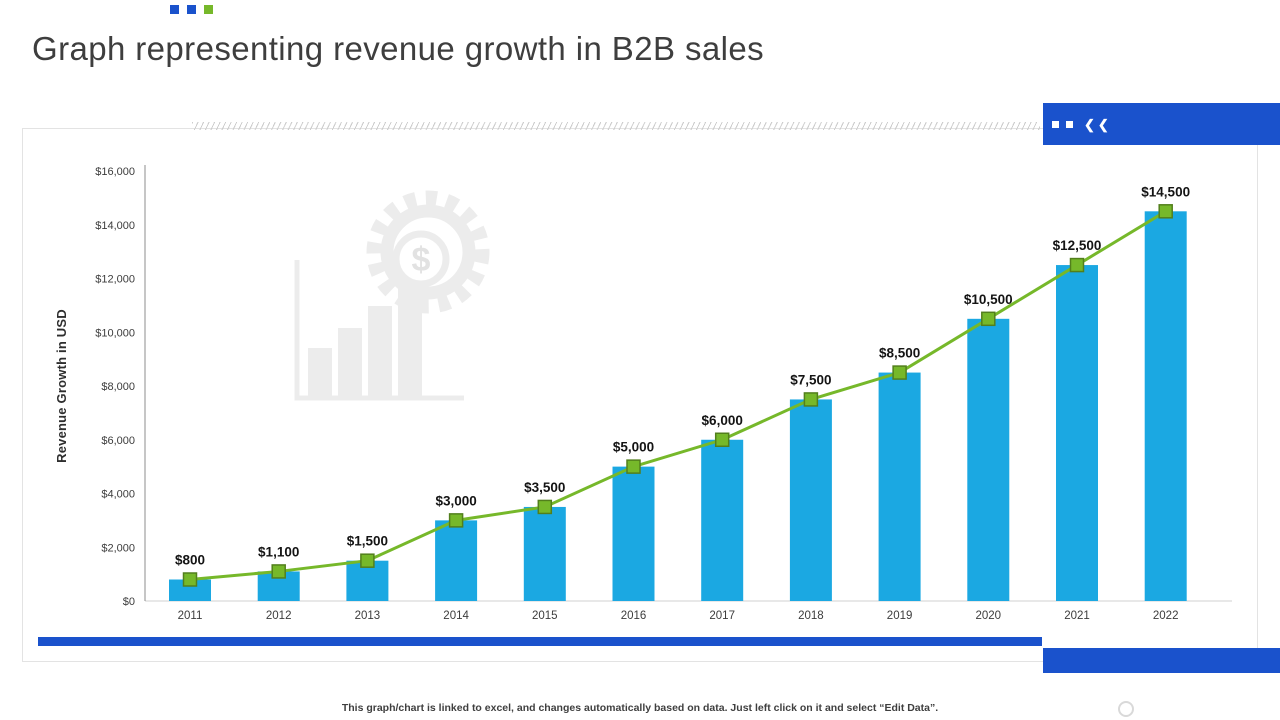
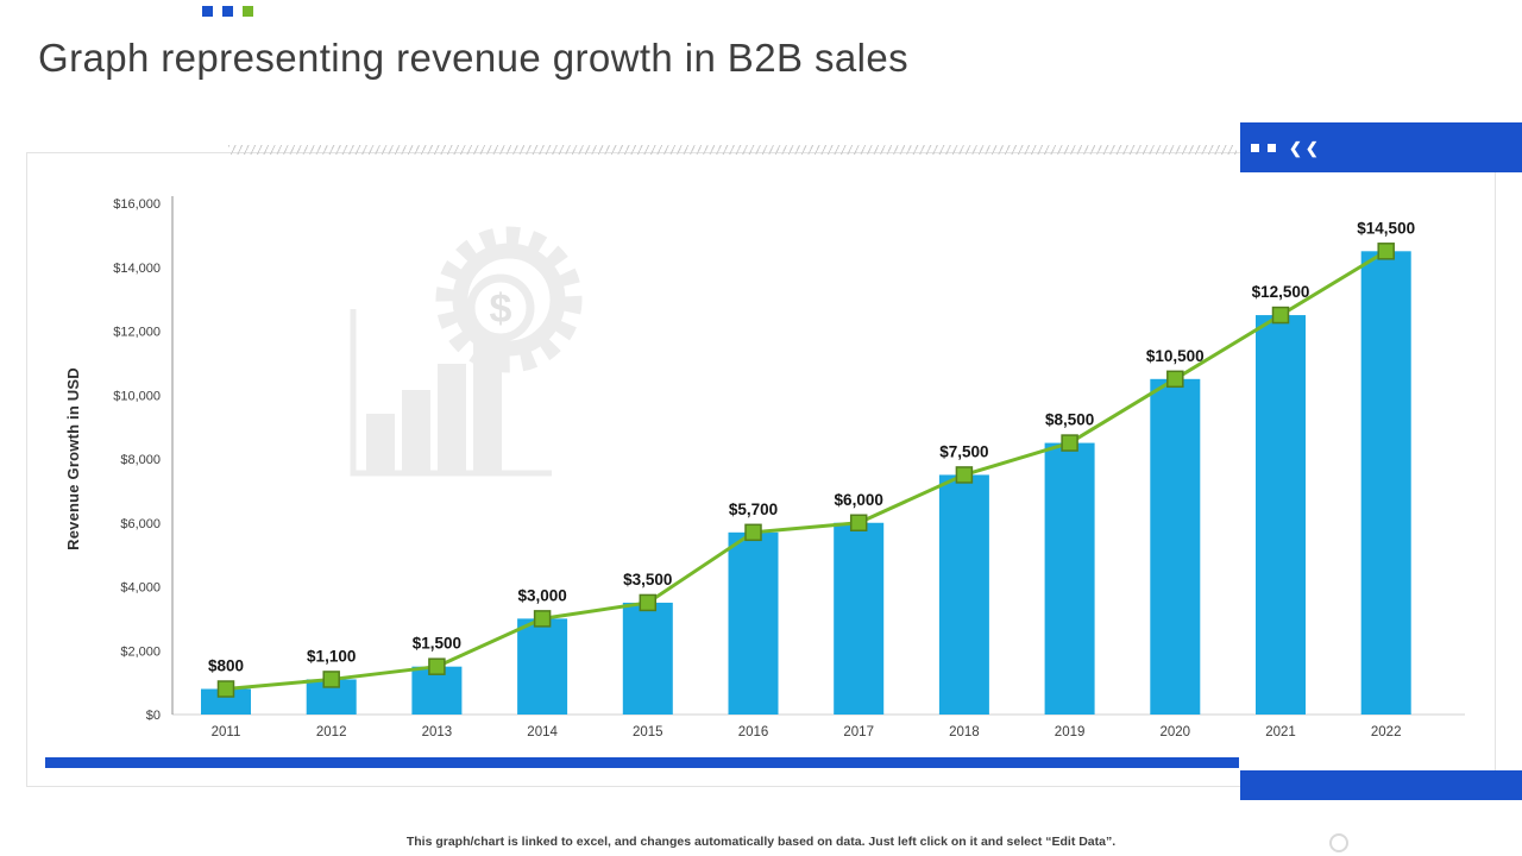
2016: $5,000 -> $5,700
